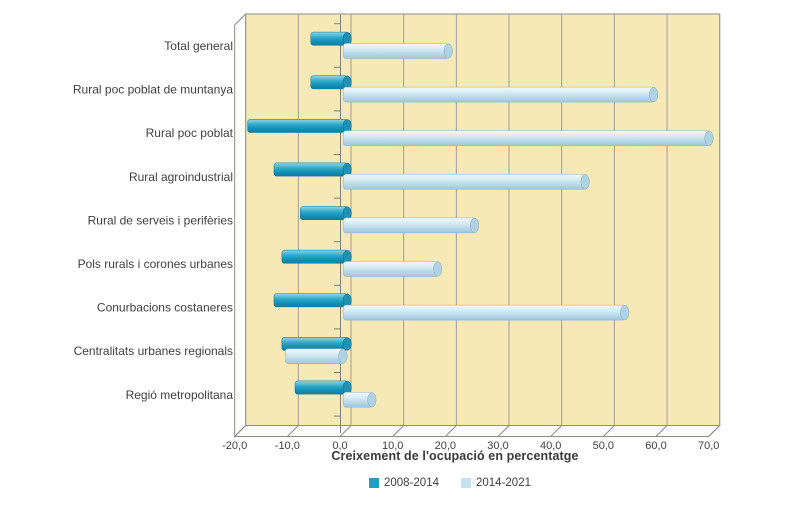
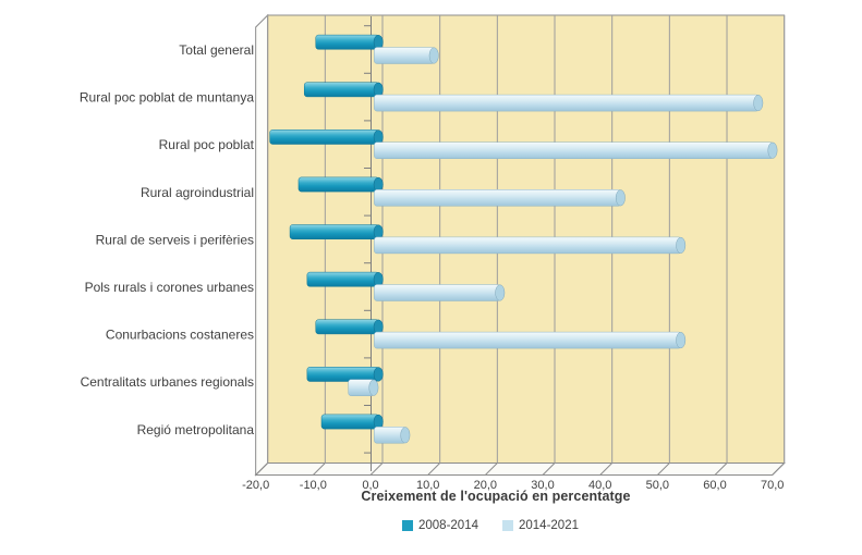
2008-2014/Total general: -7 -> -11
2014-2021/Total general: 20 -> 10
2008-2014/Rural poc poblat de muntanya: -7 -> -13
2014-2021/Rural poc poblat de muntanya: 59 -> 67
2014-2021/Rural agroindustrial: 46 -> 43
2008-2014/Rural de serveis i perifèries: -9 -> -16
2014-2021/Rural de serveis i perifèries: 25 -> 54
2014-2021/Pols rurals i corones urbanes: 18 -> 22
2008-2014/Conurbacions costaneres: -14 -> -11
2014-2021/Centralitats urbanes regionals: -11 -> -4
